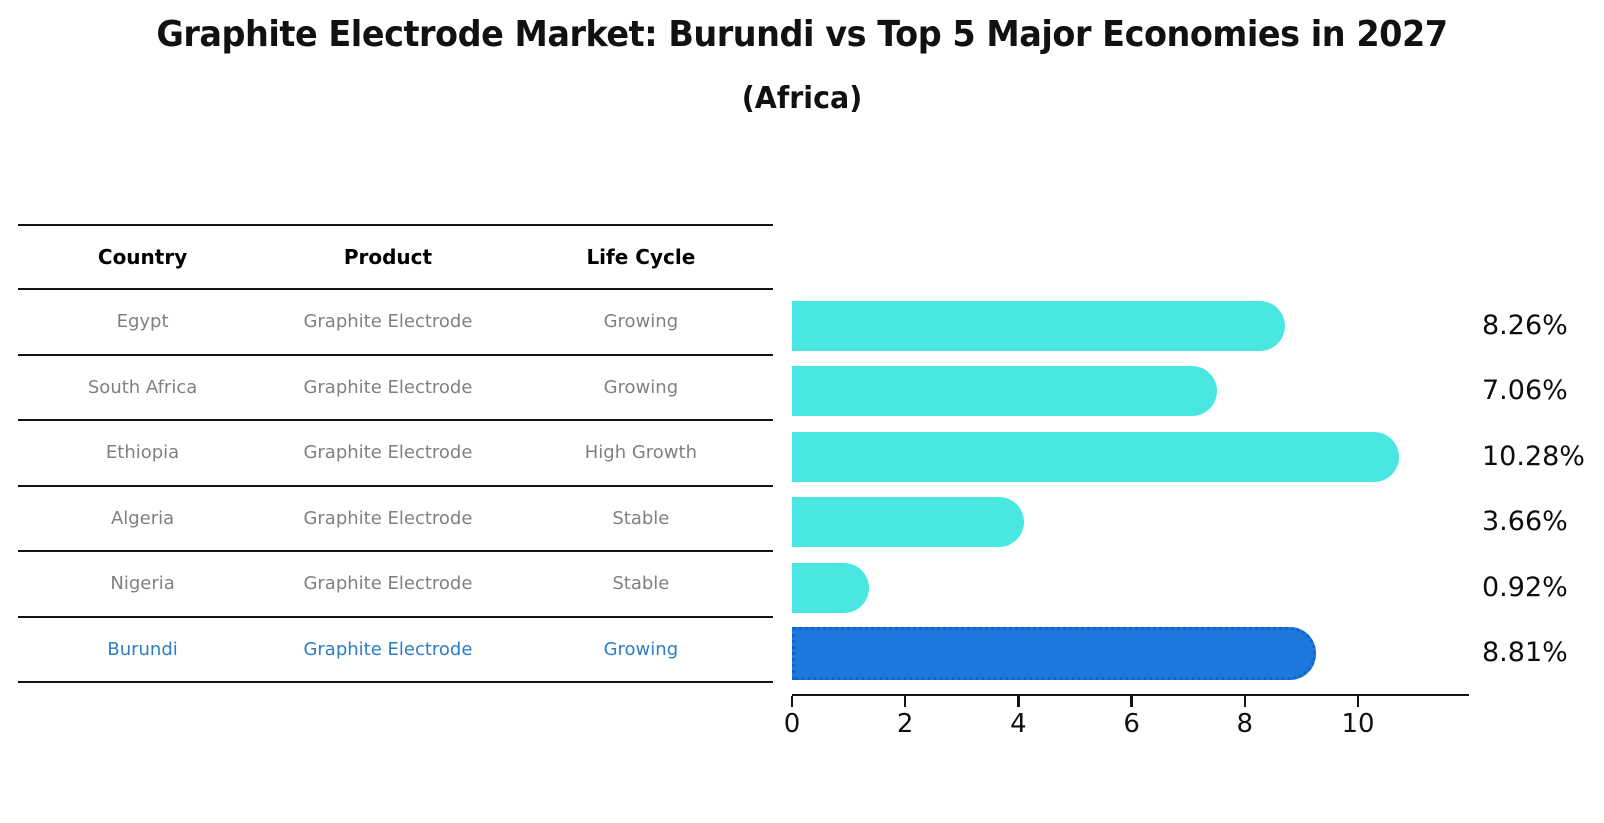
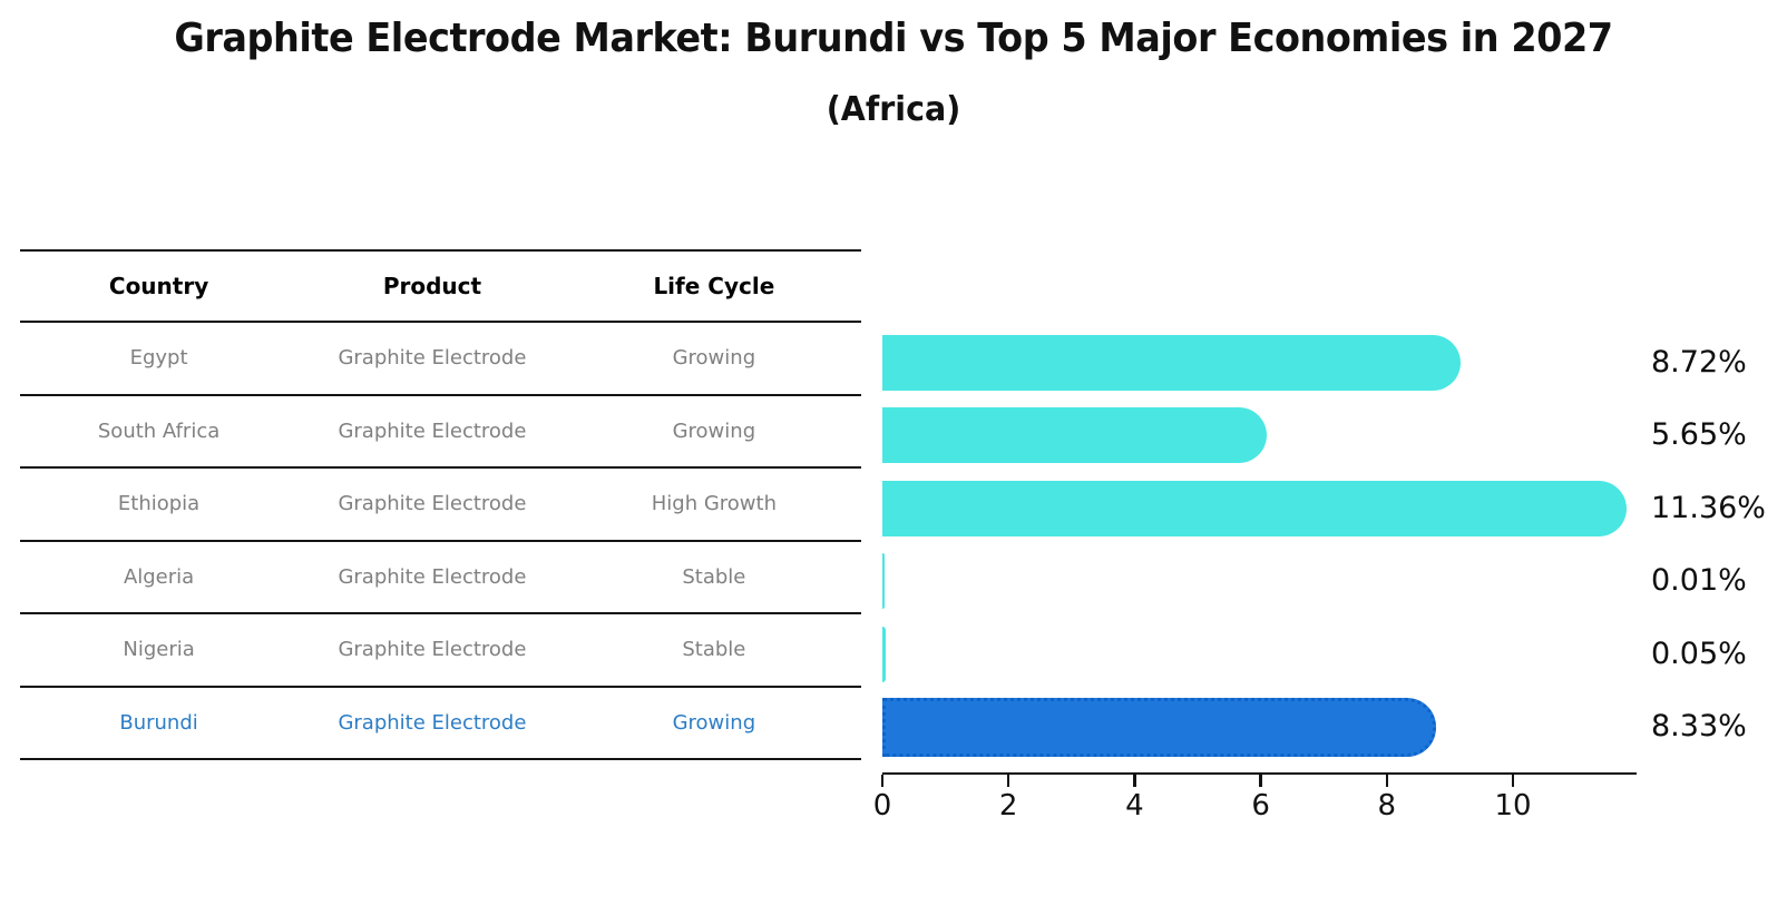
Egypt: 8.26% -> 8.72%
South Africa: 7.06% -> 5.65%
Ethiopia: 10.28% -> 11.36%
Algeria: 3.66% -> 0.01%
Nigeria: 0.92% -> 0.05%
Burundi: 8.81% -> 8.33%
